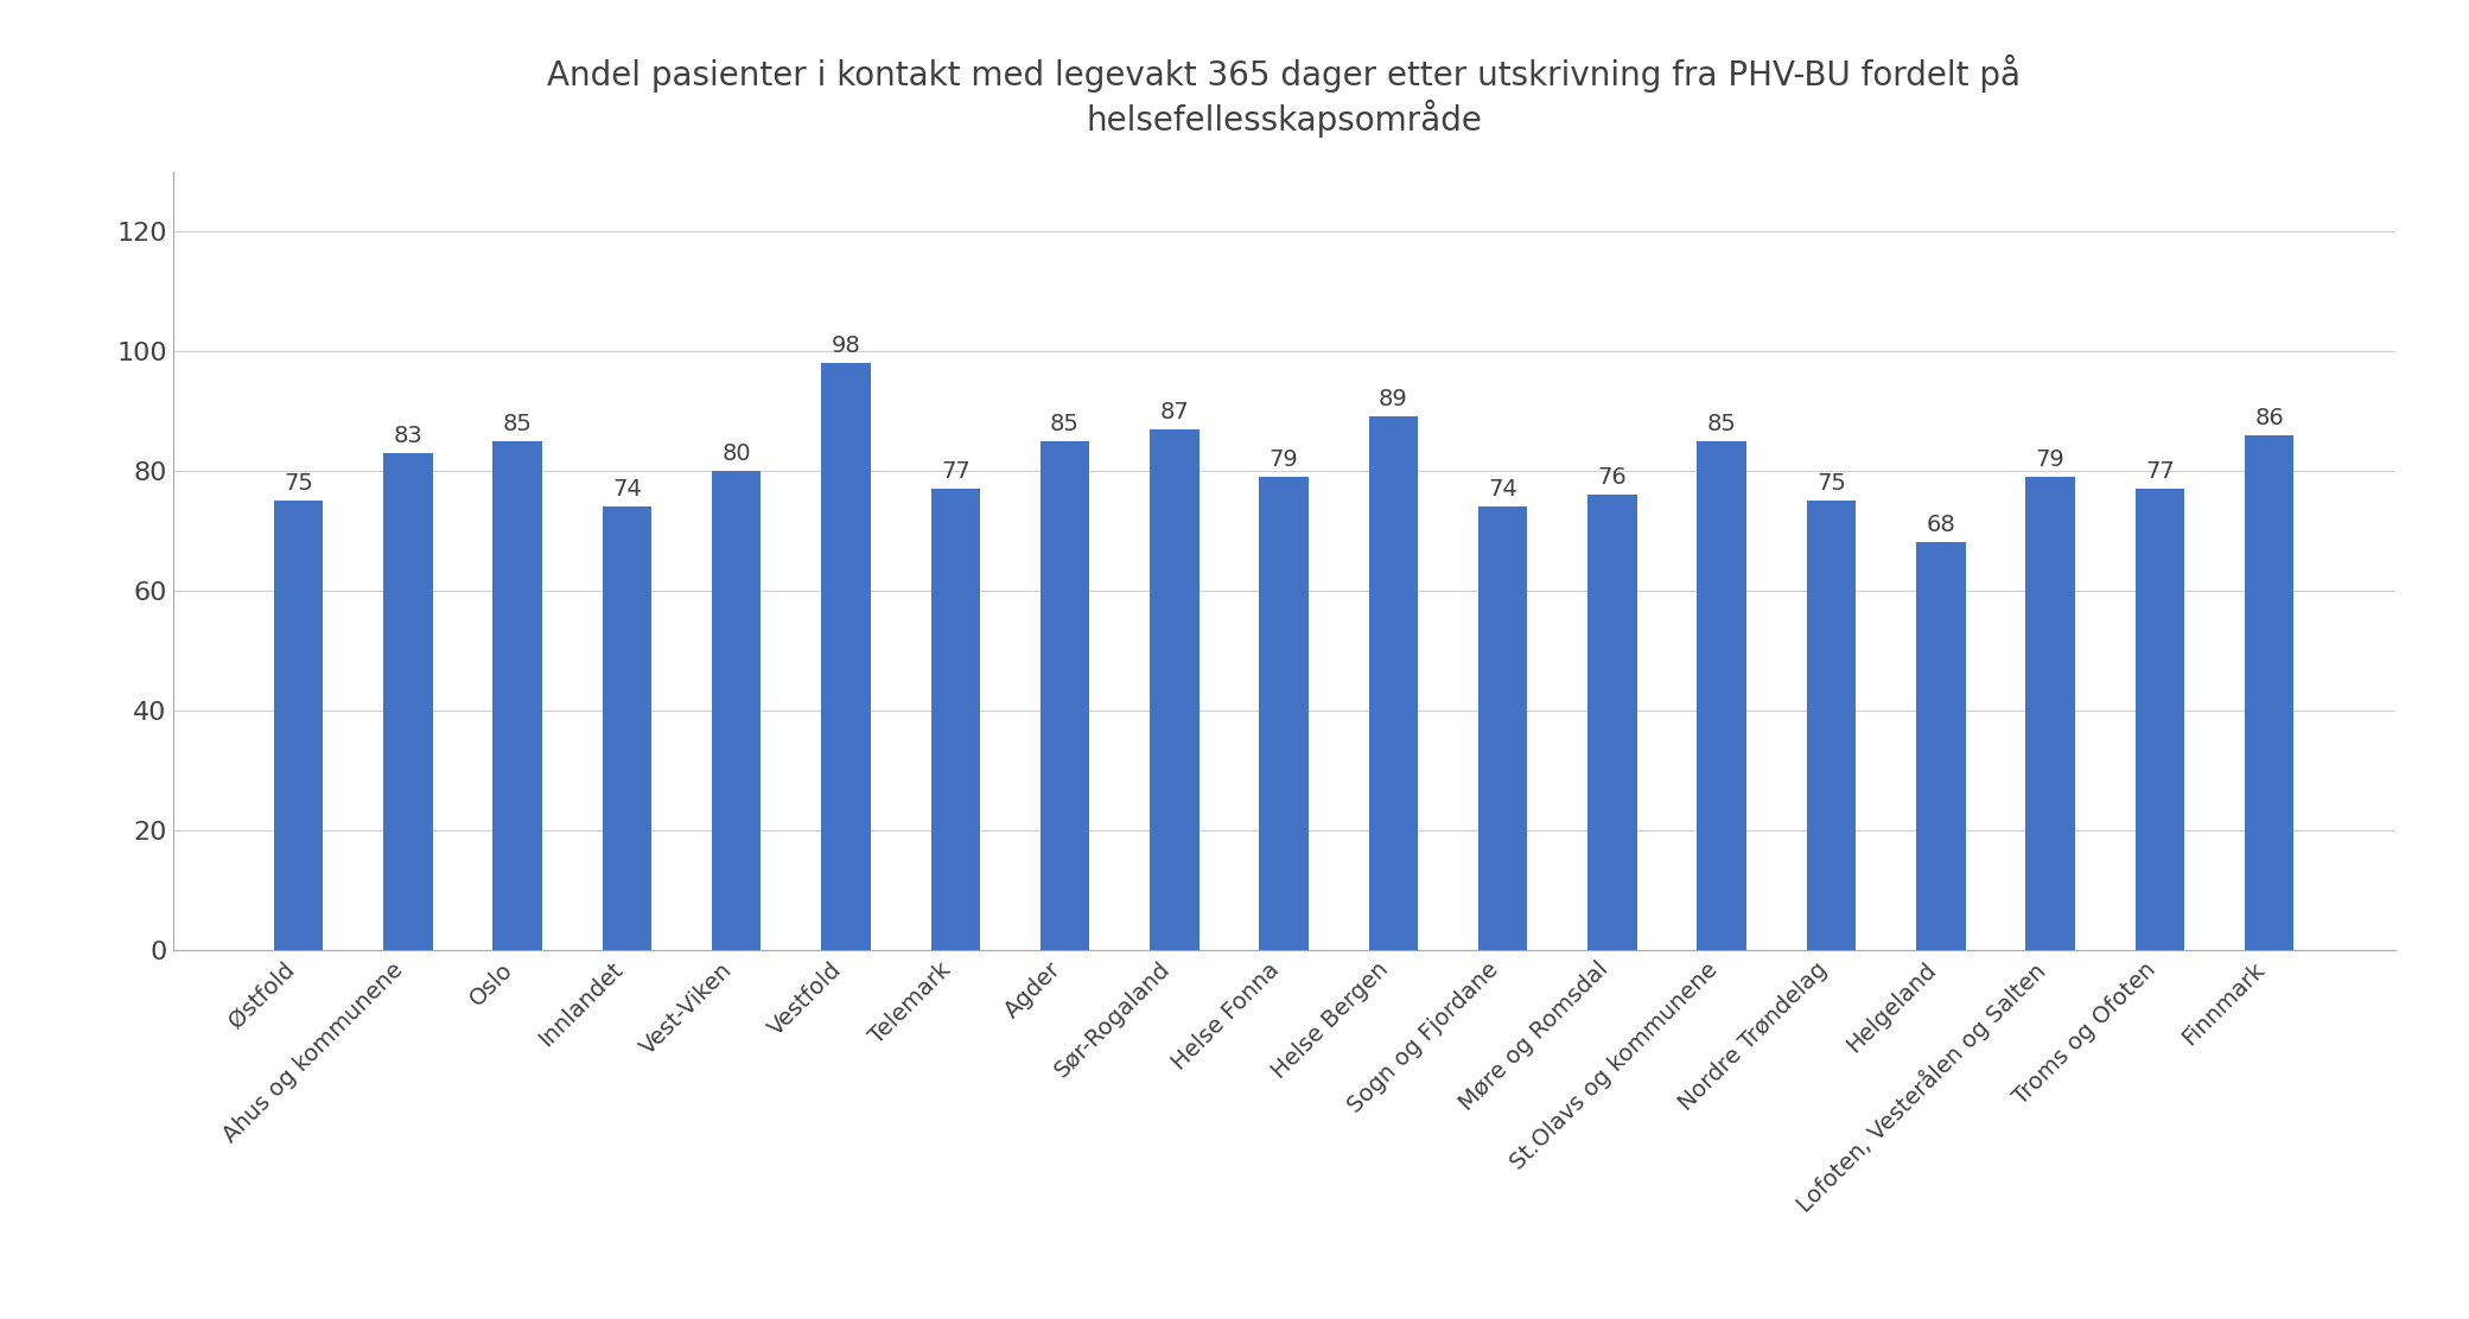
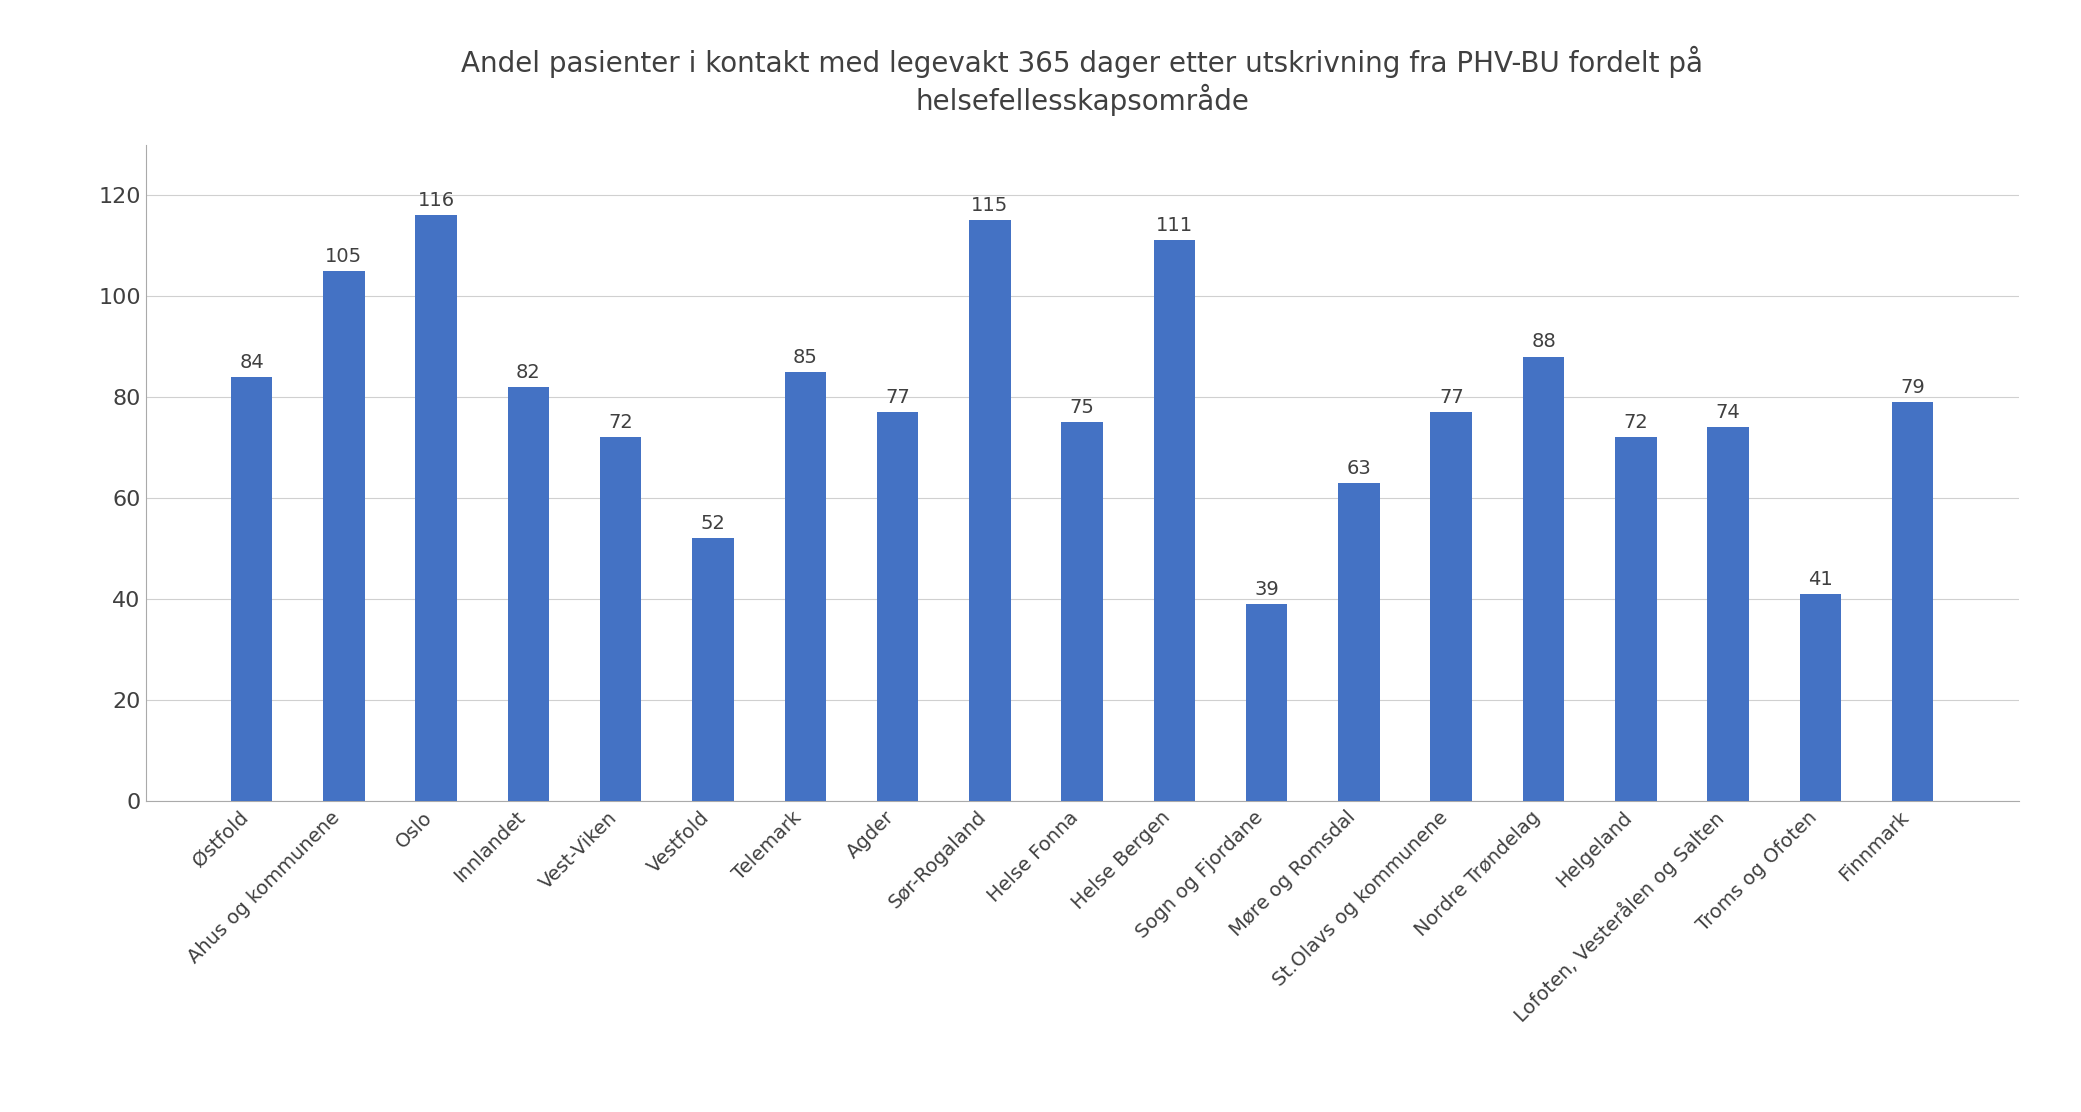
Østfold: 75 -> 84
Ahus og kommunene: 83 -> 105
Oslo: 85 -> 116
Innlandet: 74 -> 82
Vest-Viken: 80 -> 72
Vestfold: 98 -> 52
Telemark: 77 -> 85
Agder: 85 -> 77
Sør-Rogaland: 87 -> 115
Helse Fonna: 79 -> 75
Helse Bergen: 89 -> 111
Sogn og Fjordane: 74 -> 39
Møre og Romsdal: 76 -> 63
St.Olavs og kommunene: 85 -> 77
Nordre Trøndelag: 75 -> 88
Helgeland: 68 -> 72
Lofoten, Vesterålen og Salten: 79 -> 74
Troms og Ofoten: 77 -> 41
Finnmark: 86 -> 79
